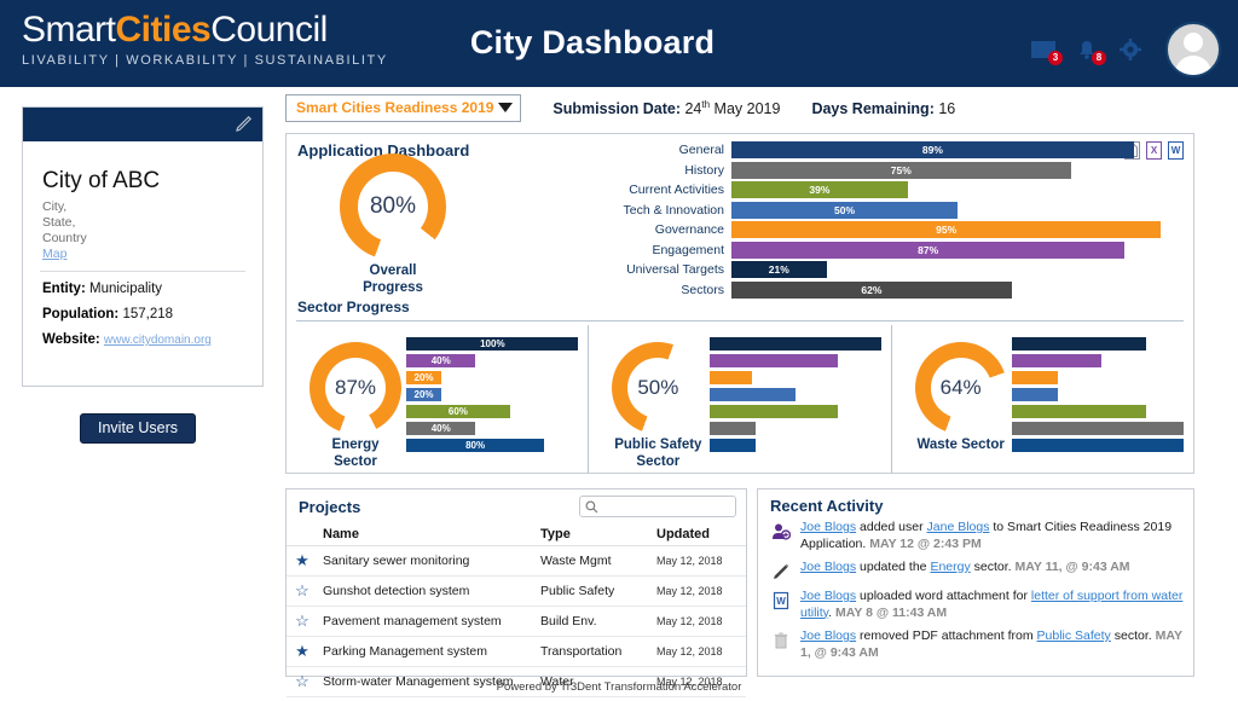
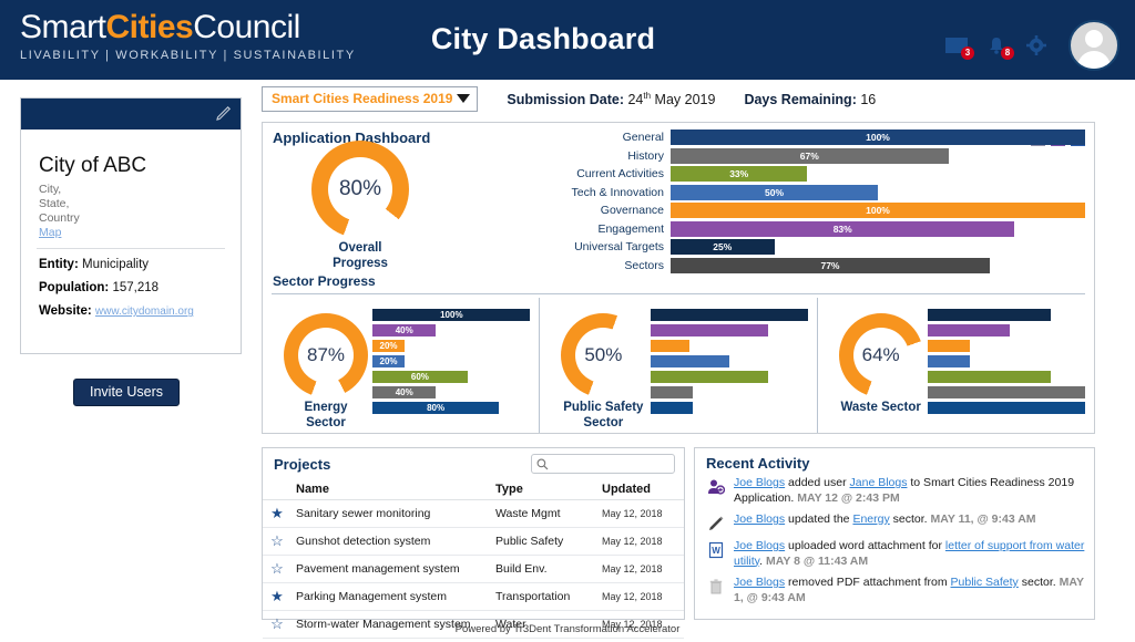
Application Dashboard/General: 89% -> 100%
Application Dashboard/History: 75% -> 67%
Application Dashboard/Current Activities: 39% -> 33%
Application Dashboard/Governance: 95% -> 100%
Application Dashboard/Engagement: 87% -> 83%
Application Dashboard/Universal Targets: 21% -> 25%
Application Dashboard/Sectors: 62% -> 77%
